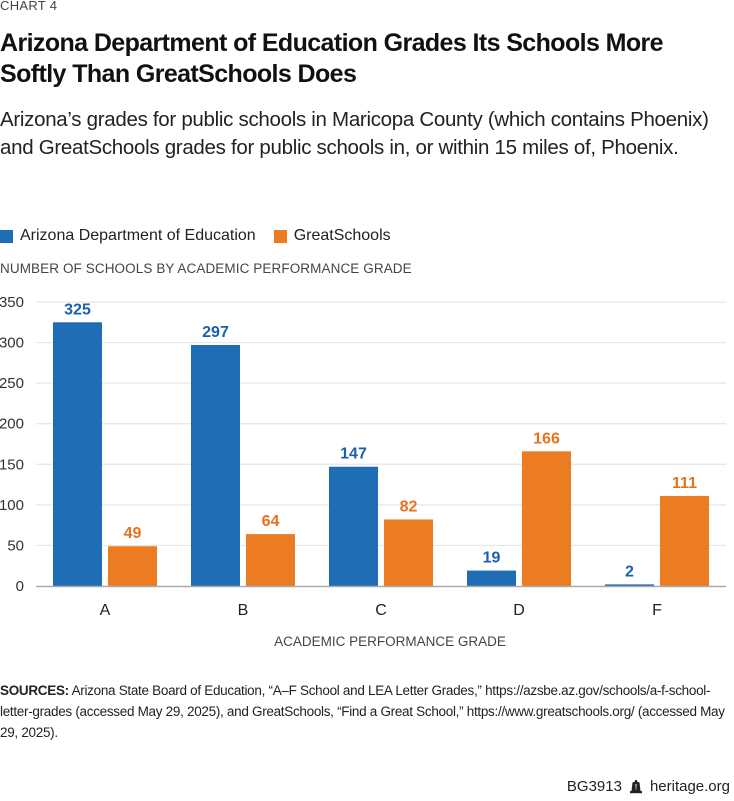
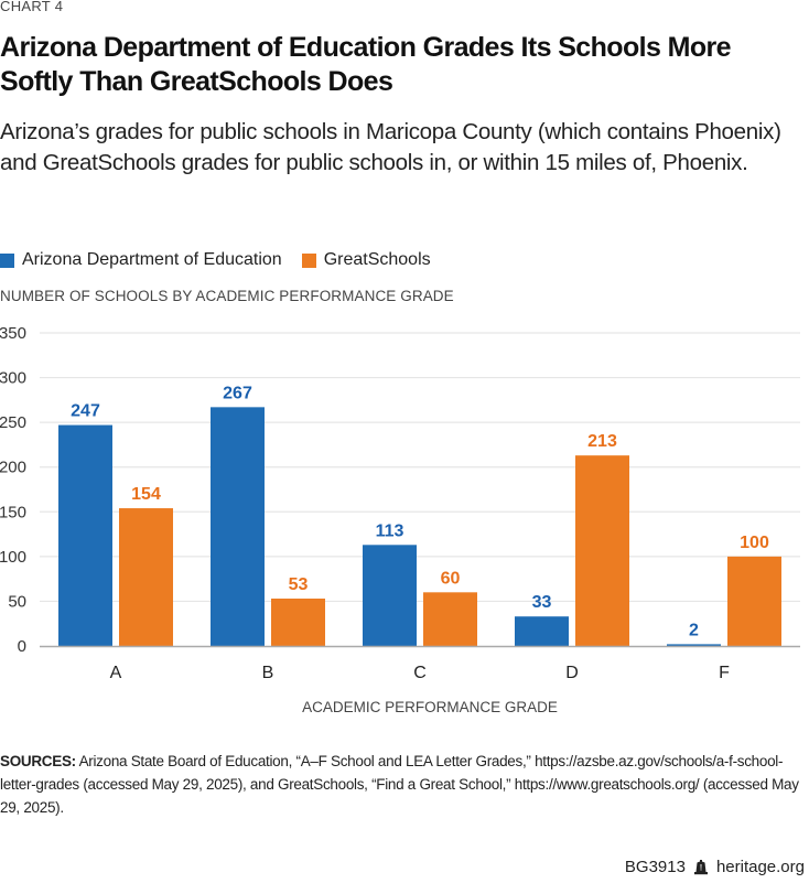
Arizona Department of Education/A: 325 -> 247
GreatSchools/A: 49 -> 154
Arizona Department of Education/B: 297 -> 267
GreatSchools/B: 64 -> 53
Arizona Department of Education/C: 147 -> 113
GreatSchools/C: 82 -> 60
Arizona Department of Education/D: 19 -> 33
GreatSchools/D: 166 -> 213
GreatSchools/F: 111 -> 100
